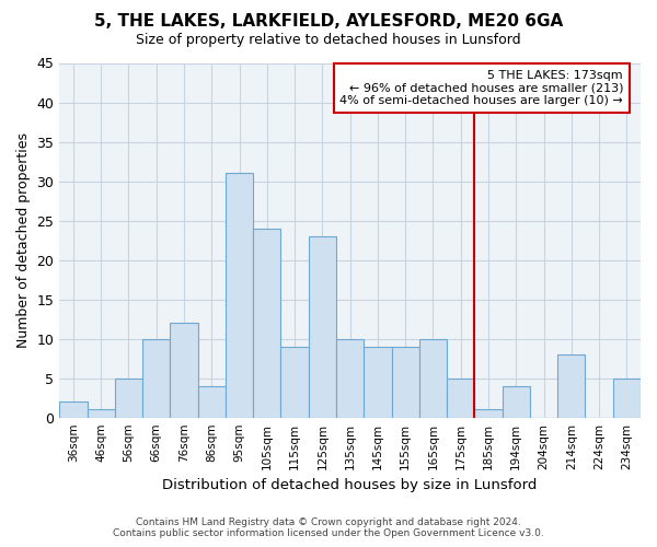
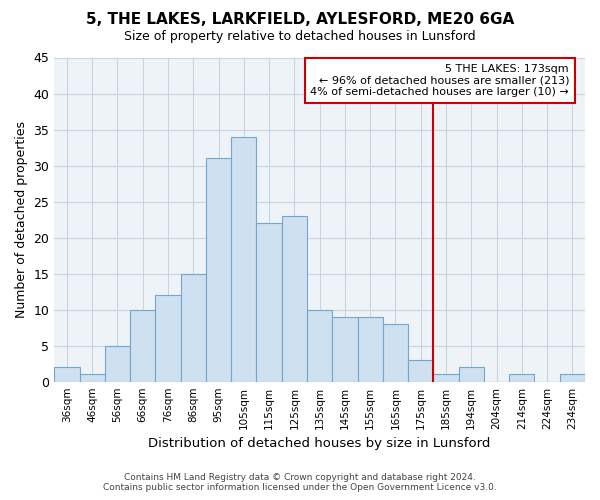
86sqm: 4 -> 15
105sqm: 24 -> 34
115sqm: 9 -> 22
165sqm: 10 -> 8
175sqm: 5 -> 3
194sqm: 4 -> 2
214sqm: 8 -> 1
234sqm: 5 -> 1
